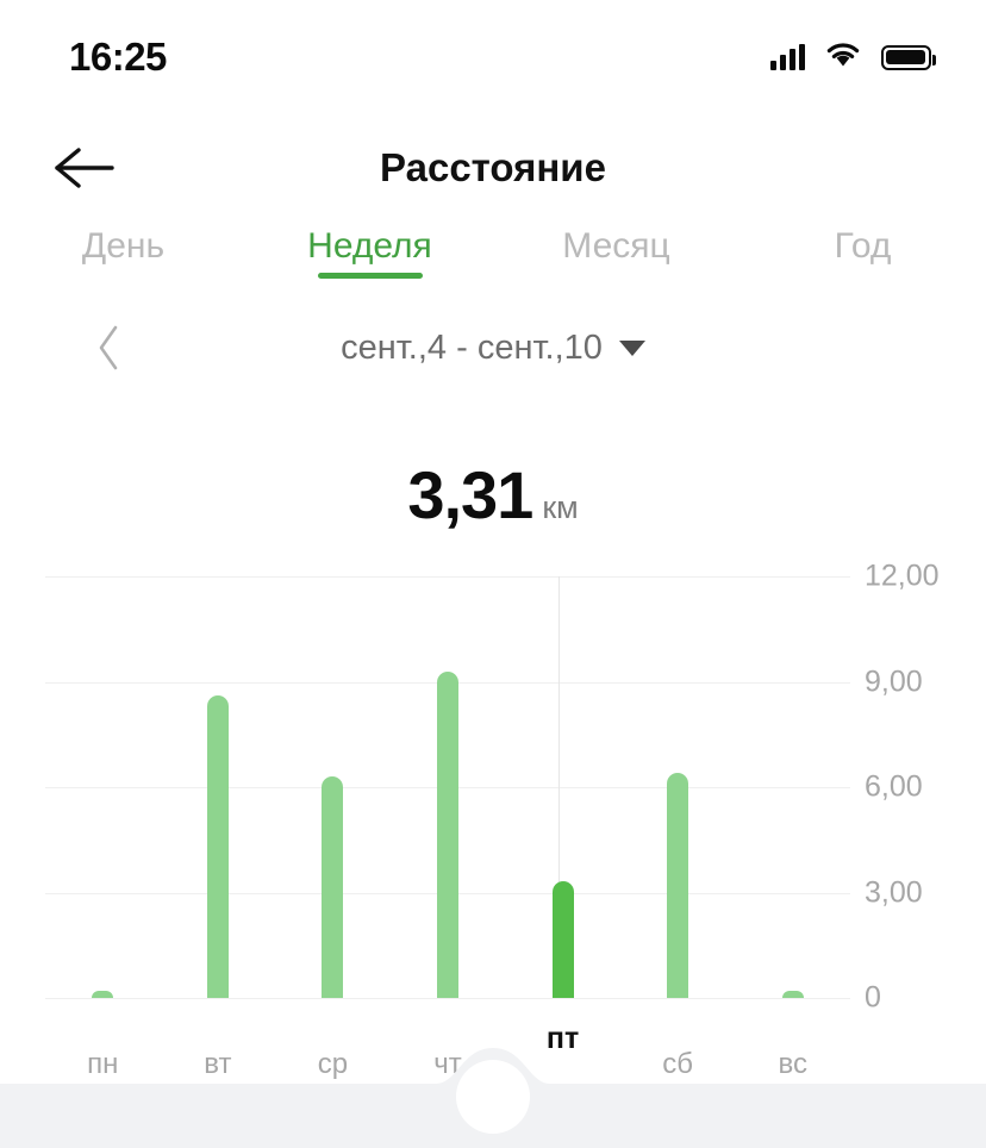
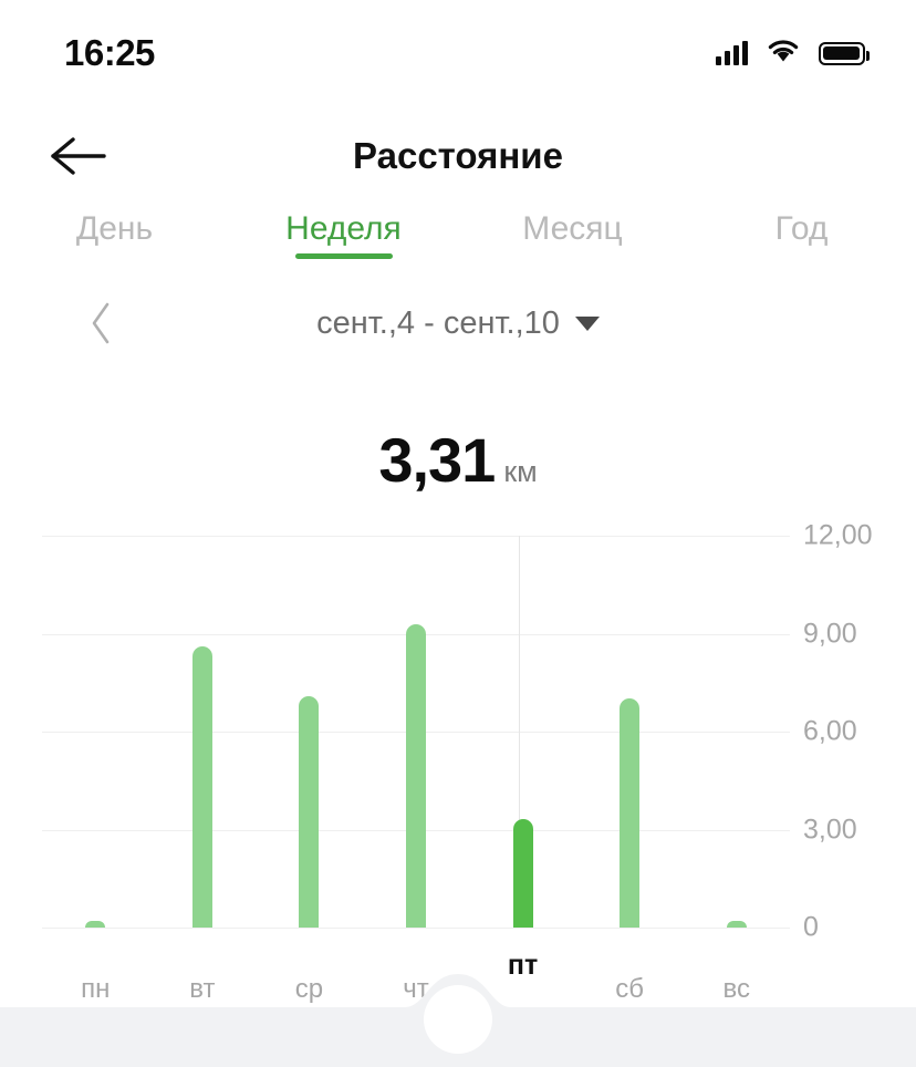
ср: 6,3 -> 7,1
сб: 6,4 -> 7,0
